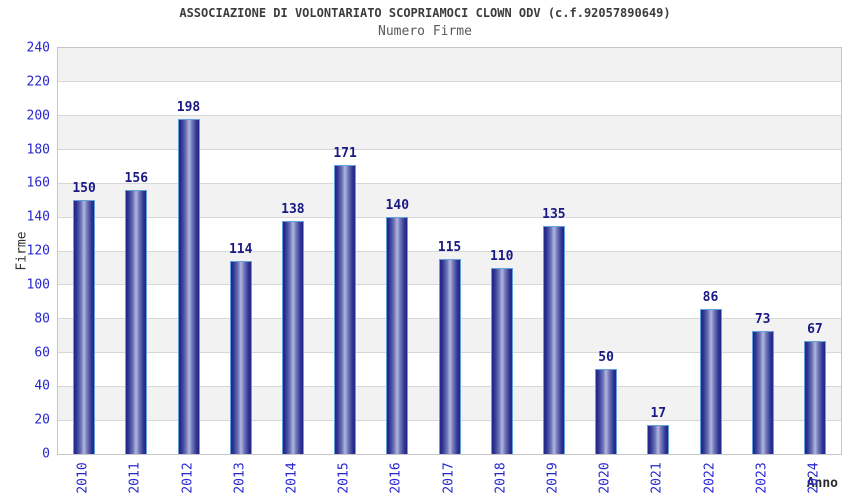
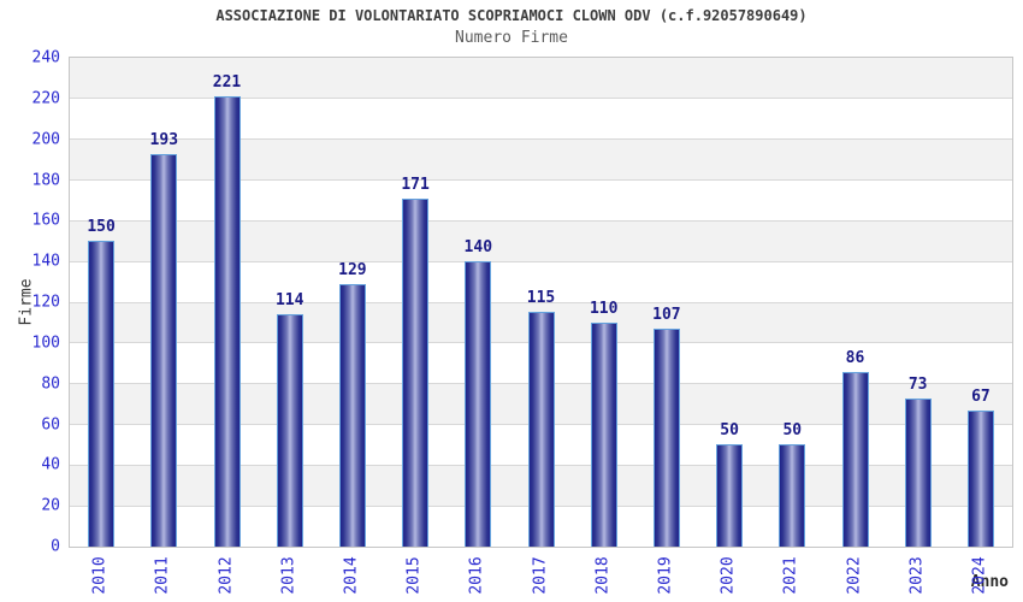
2011: 156 -> 193
2012: 198 -> 221
2014: 138 -> 129
2019: 135 -> 107
2021: 17 -> 50
